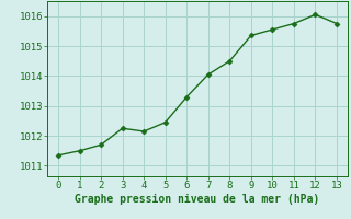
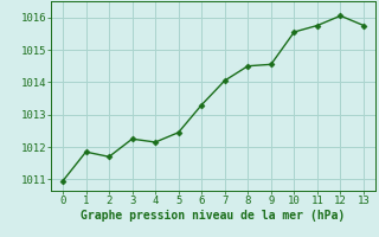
0: 1011.35 -> 1010.95
1: 1011.50 -> 1011.85
9: 1015.35 -> 1014.55
